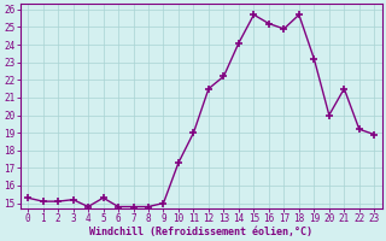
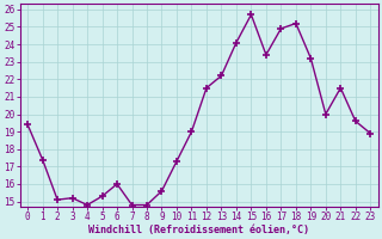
0: 15.3 -> 19.4
1: 15.1 -> 17.4
6: 14.8 -> 16.0
9: 15.0 -> 15.6
16: 25.2 -> 23.4
18: 25.7 -> 25.2
22: 19.2 -> 19.6
